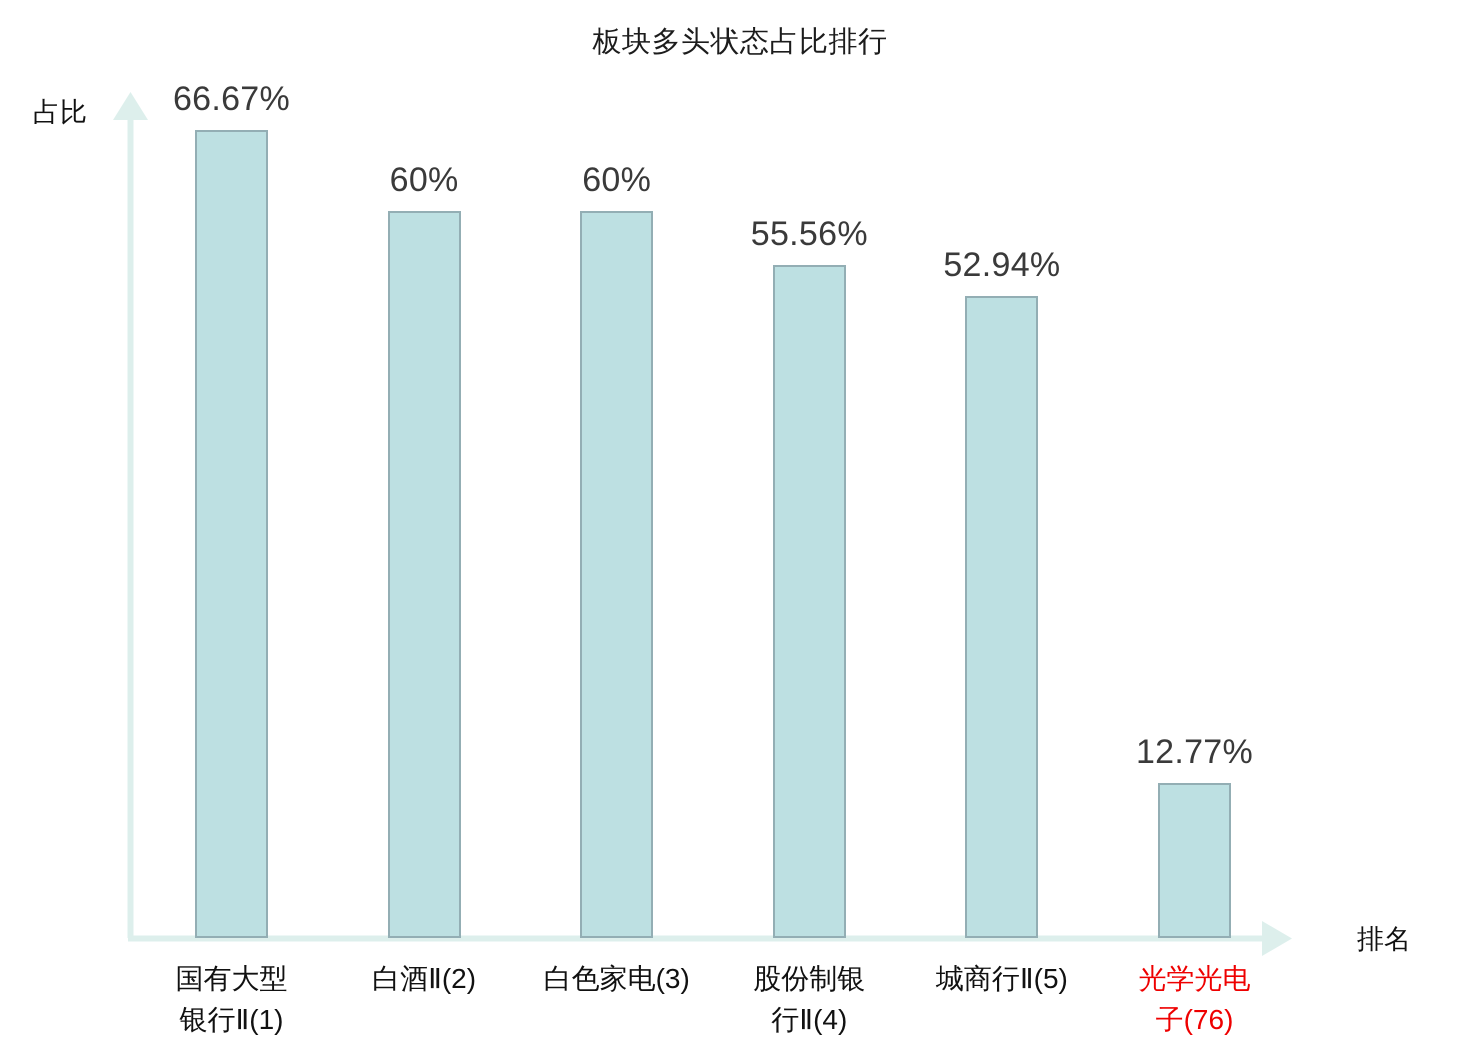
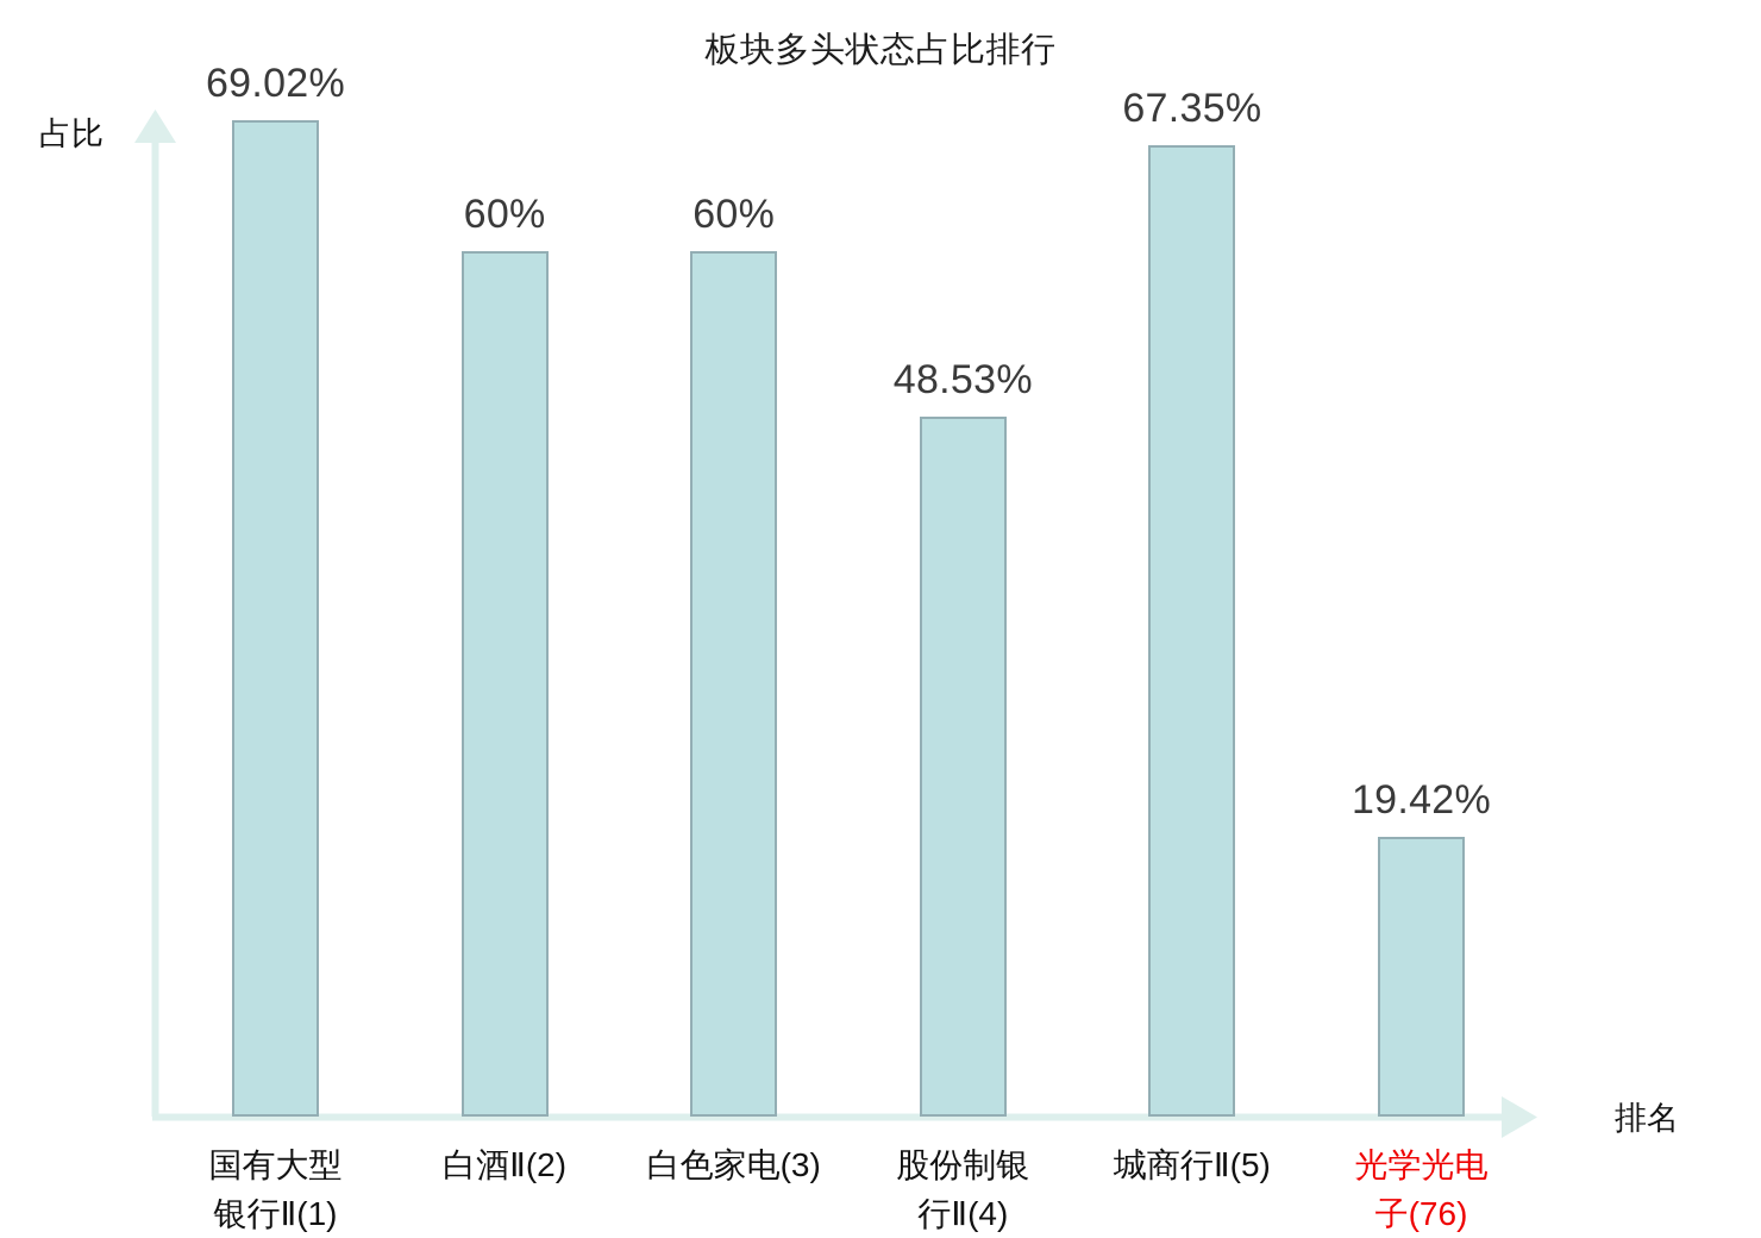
国有大型 银行Ⅱ(1): 66.67% -> 69.02%
股份制银 行Ⅱ(4): 55.56% -> 48.53%
城商行Ⅱ(5): 52.94% -> 67.35%
光学光电 子(76): 12.77% -> 19.42%
